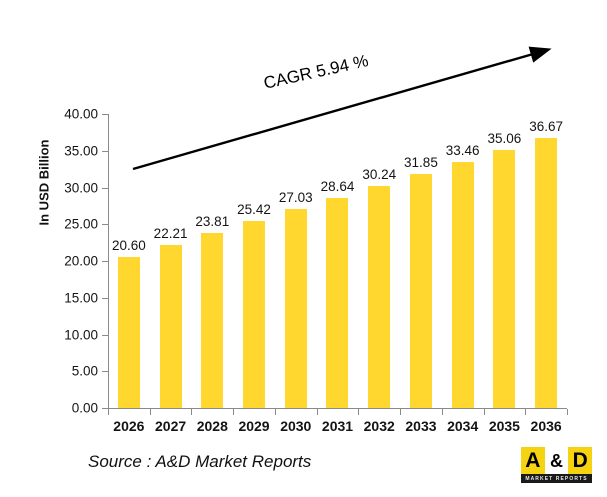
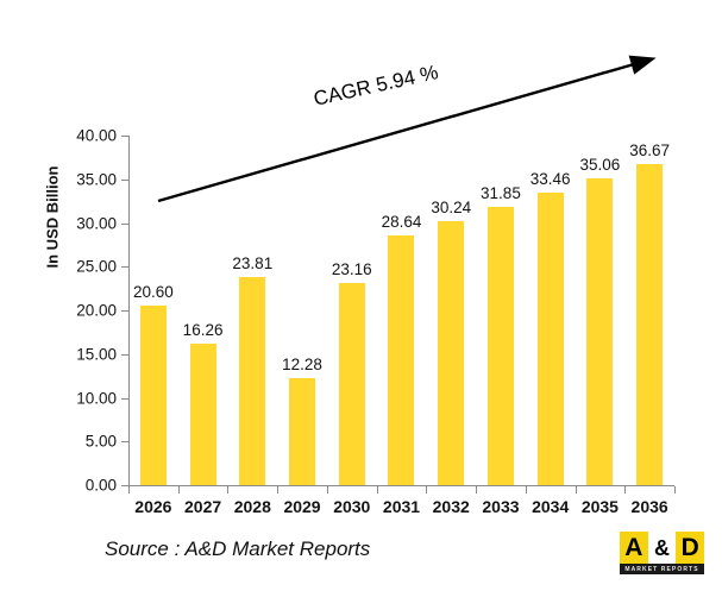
2027: 22.21 -> 16.26
2029: 25.42 -> 12.28
2030: 27.03 -> 23.16
